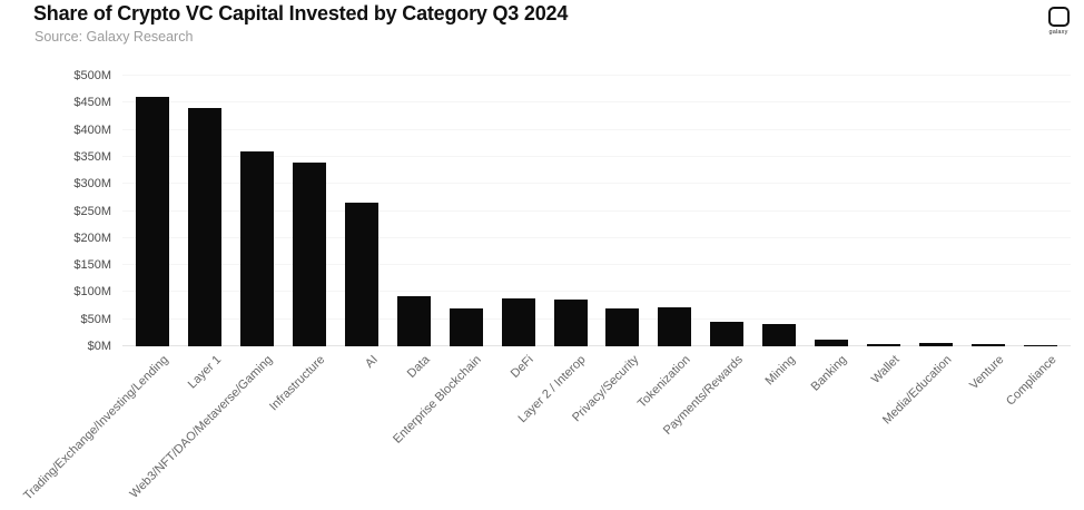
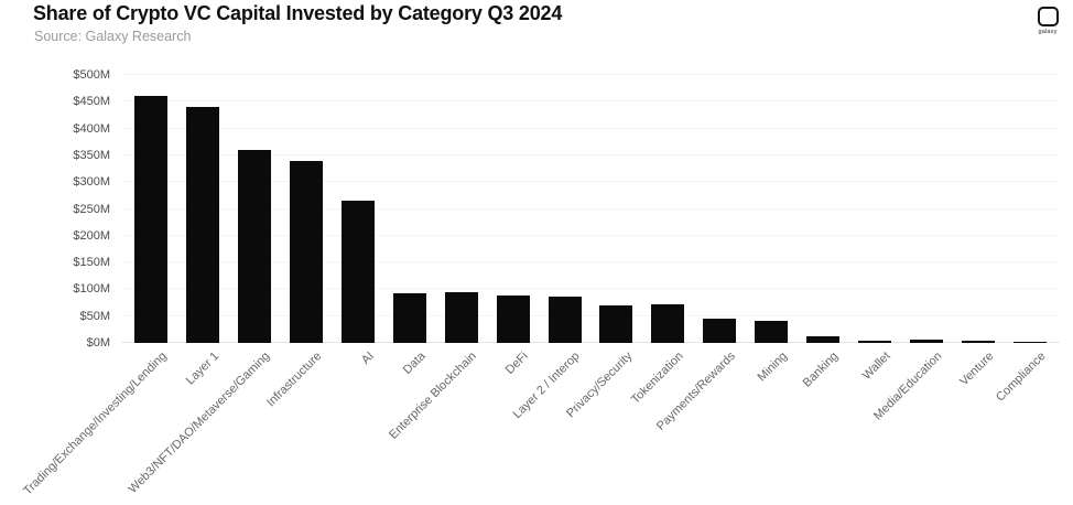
Enterprise Blockchain: $70M -> $100M
